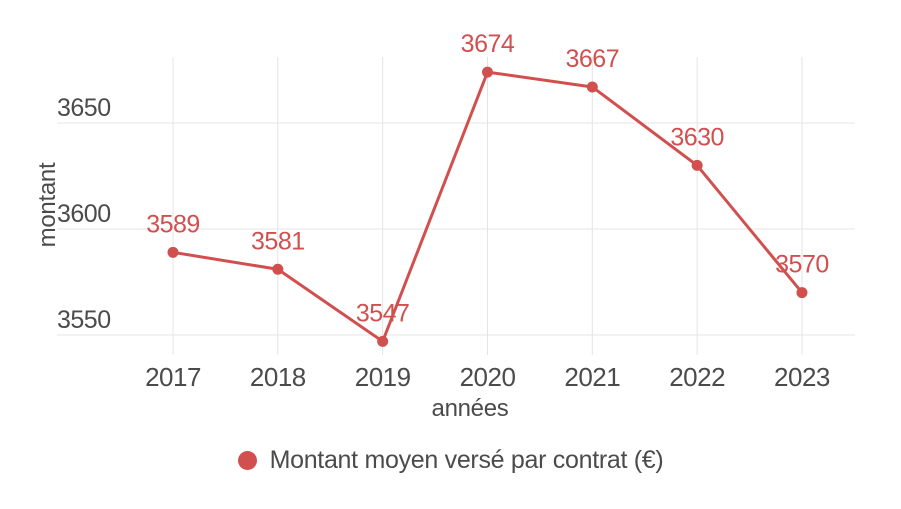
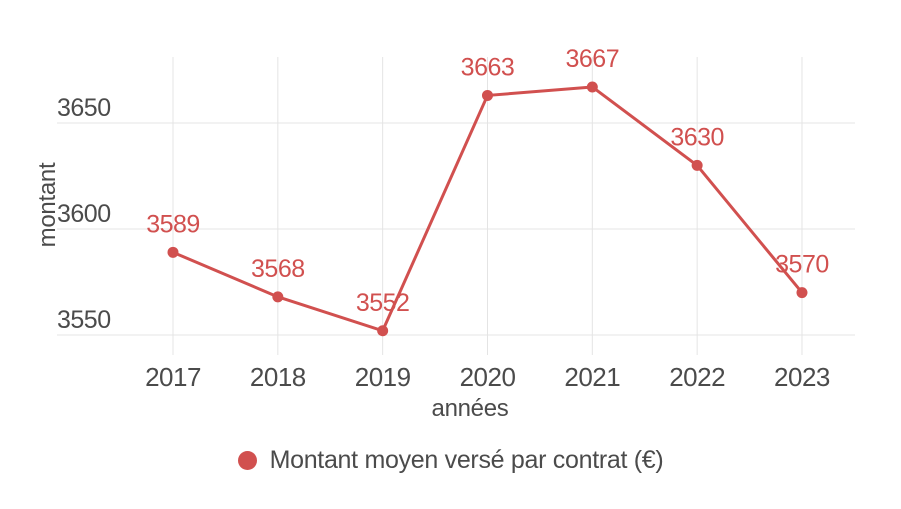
2018: 3581 -> 3568
2019: 3547 -> 3552
2020: 3674 -> 3663
